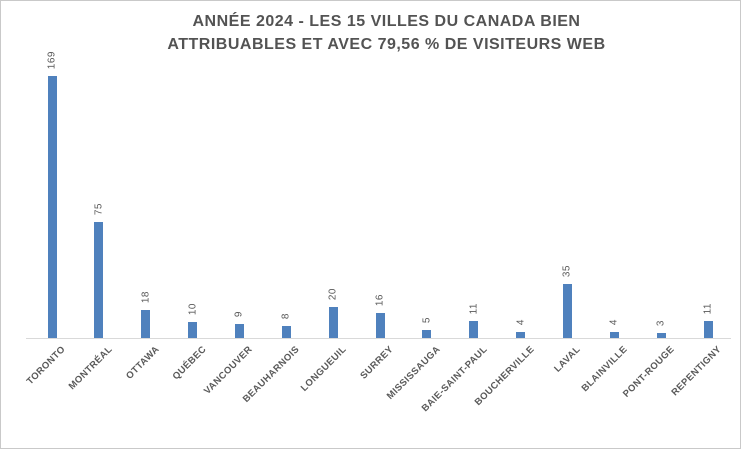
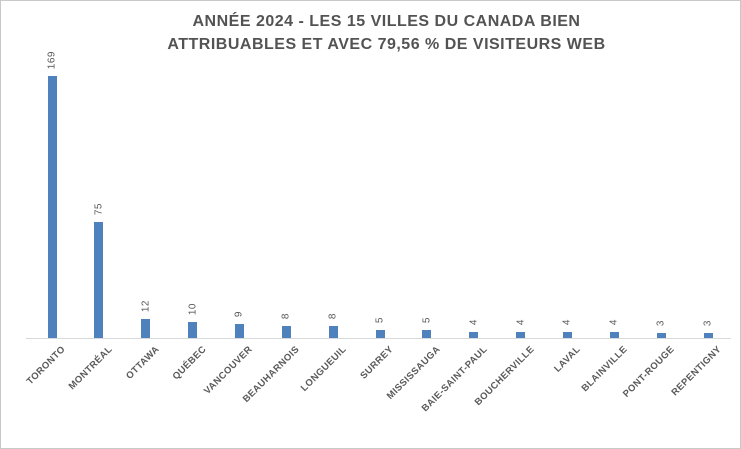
OTTAWA: 18 -> 12
LONGUEUIL: 20 -> 8
SURREY: 16 -> 5
BAIE-SAINT-PAUL: 11 -> 4
LAVAL: 35 -> 4
REPENTIGNY: 11 -> 3
